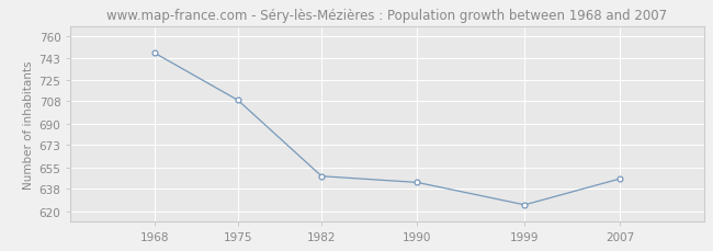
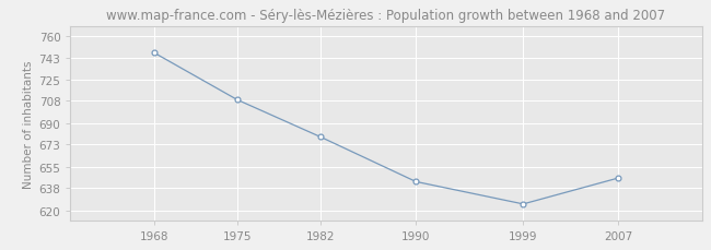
1982: 648 -> 679
